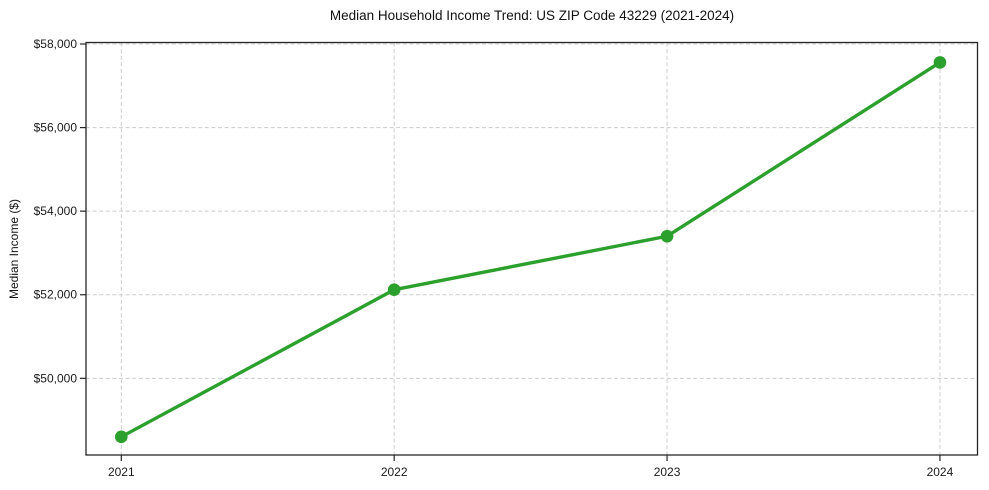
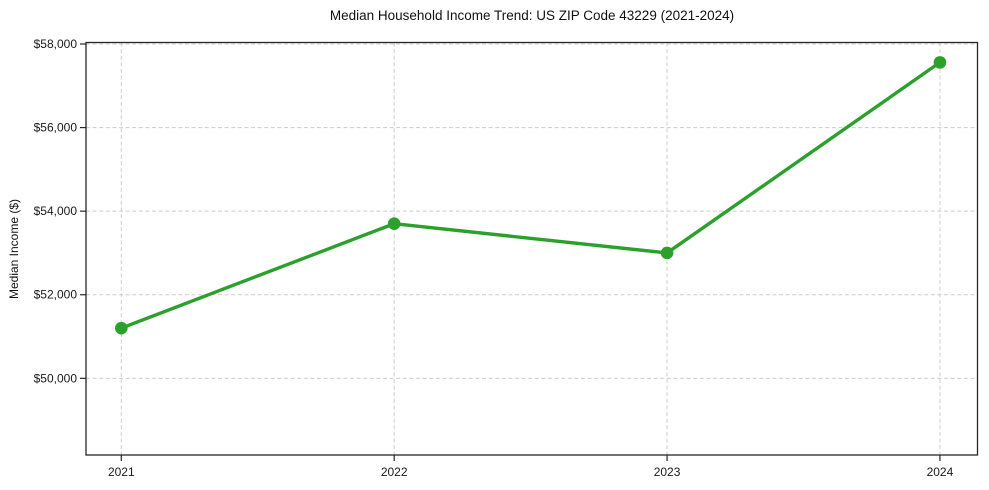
2021: $48600 -> $51200
2022: $52100 -> $53700
2023: $53400 -> $53000
